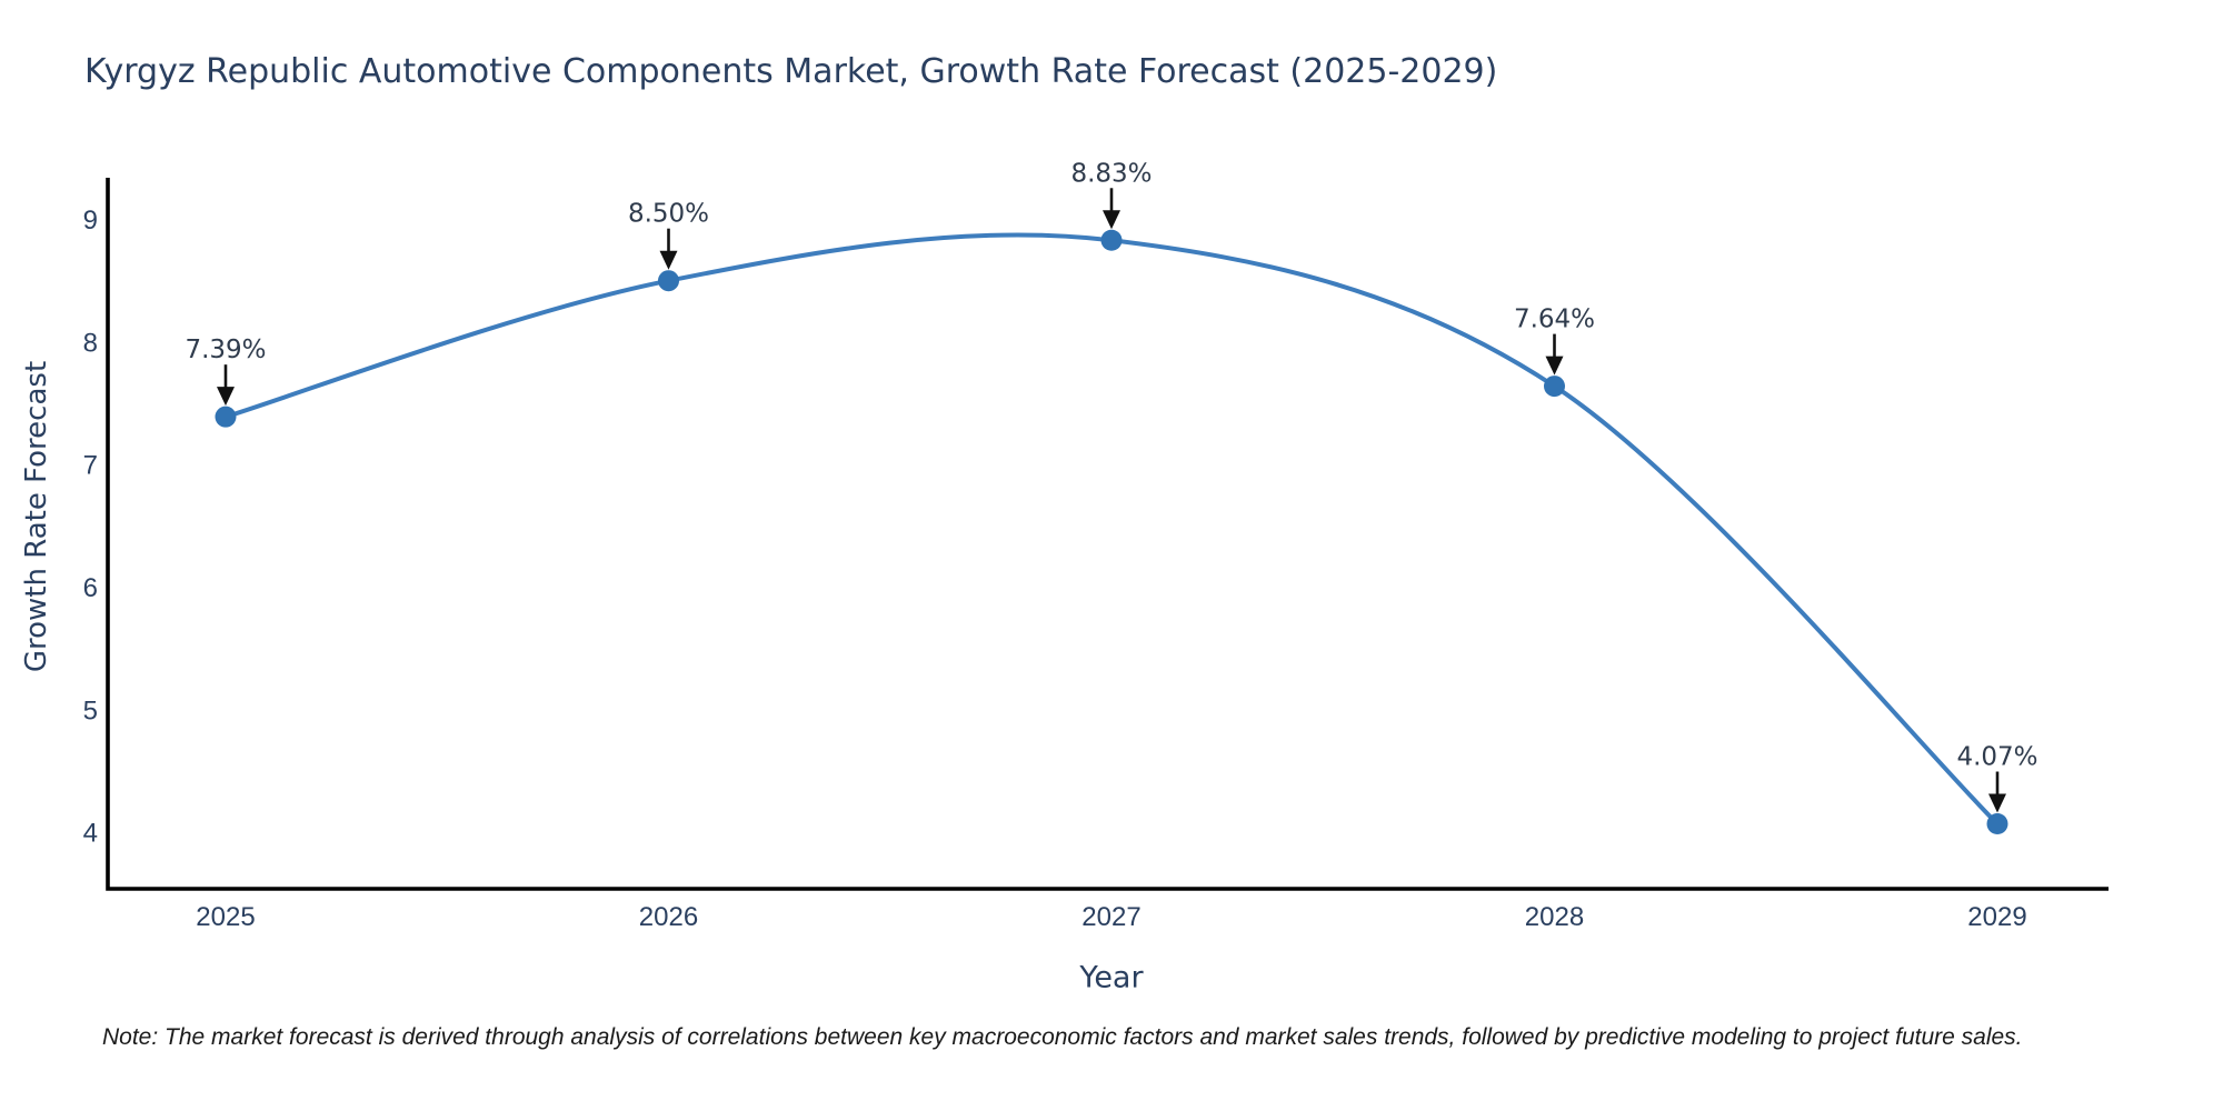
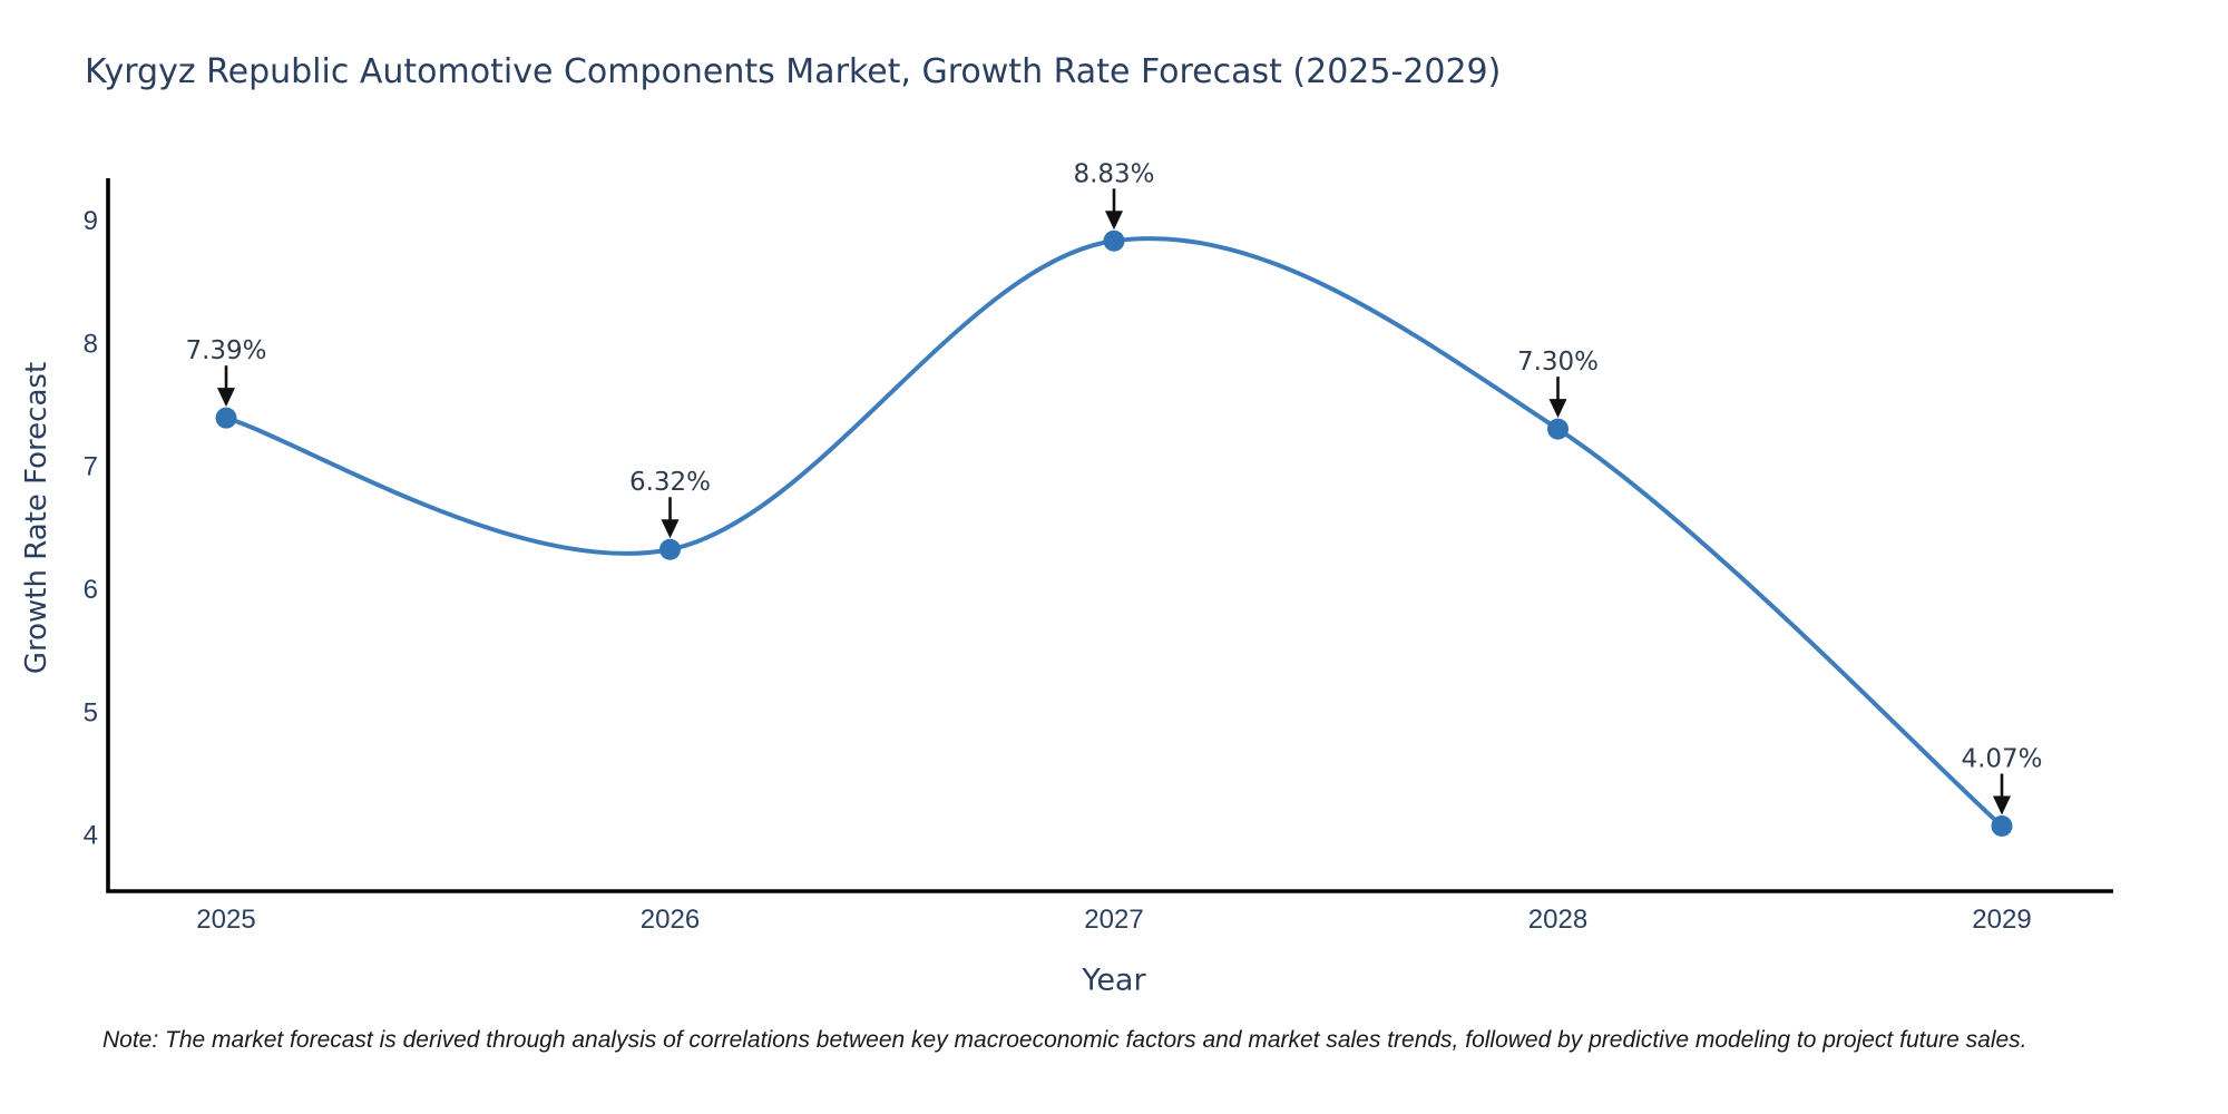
2026: 8.50% -> 6.32%
2028: 7.64% -> 7.30%
